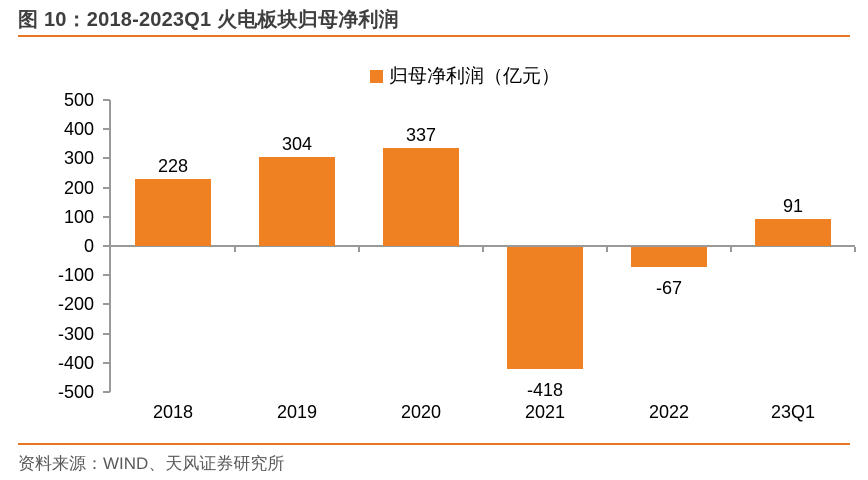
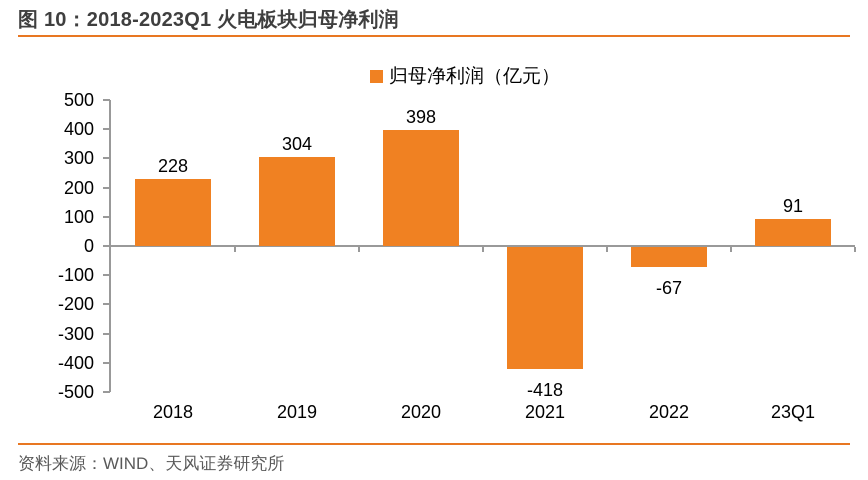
2020: 337 -> 398
